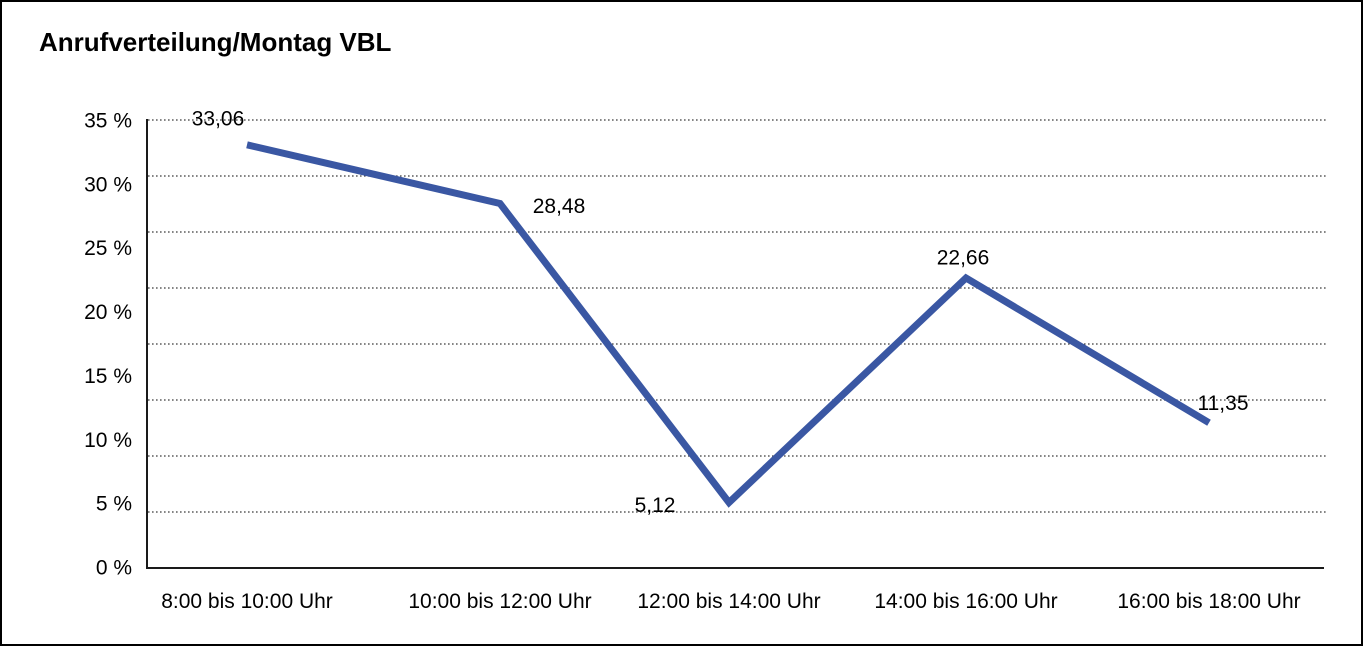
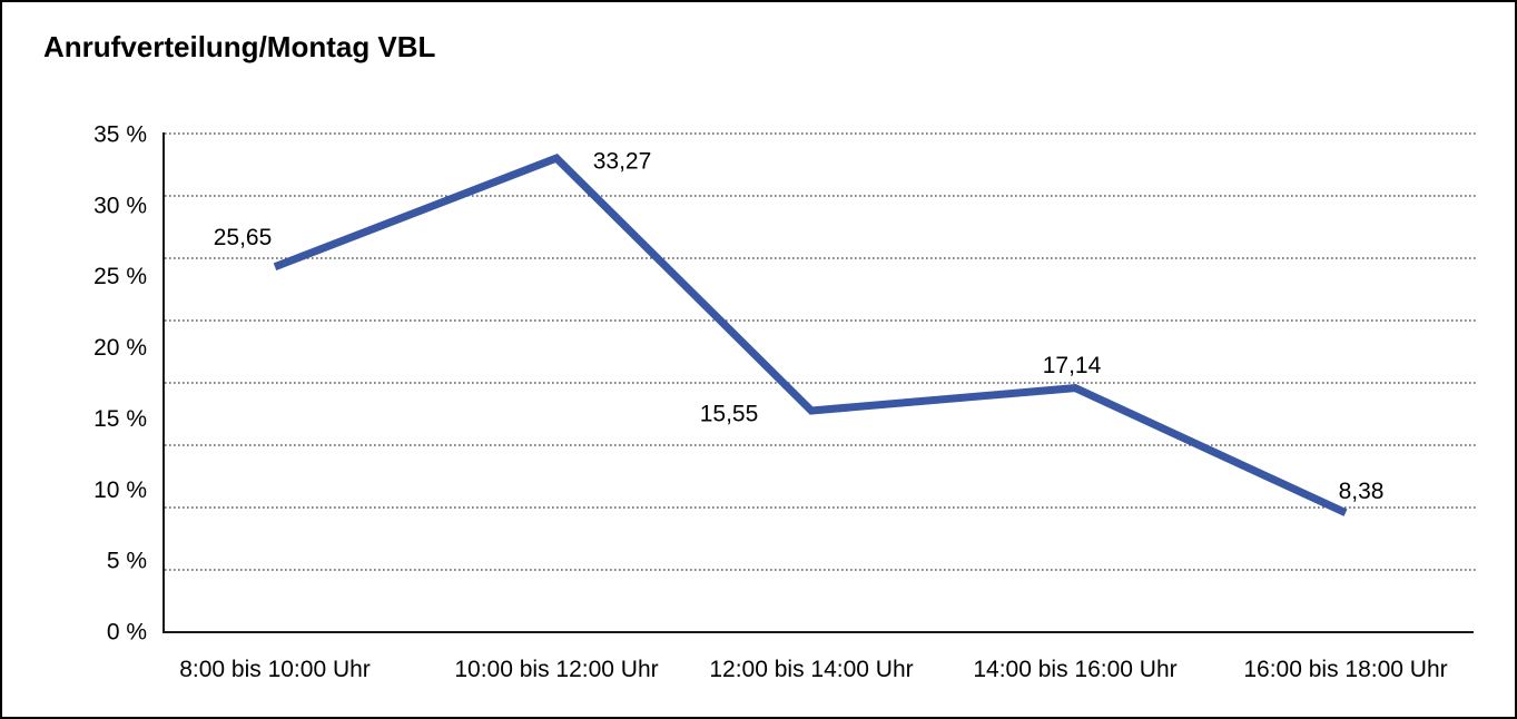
8:00 bis 10:00 Uhr: 33,06 -> 25,65
10:00 bis 12:00 Uhr: 28,48 -> 33,27
12:00 bis 14:00 Uhr: 5,12 -> 15,55
14:00 bis 16:00 Uhr: 22,66 -> 17,14
16:00 bis 18:00 Uhr: 11,35 -> 8,38
